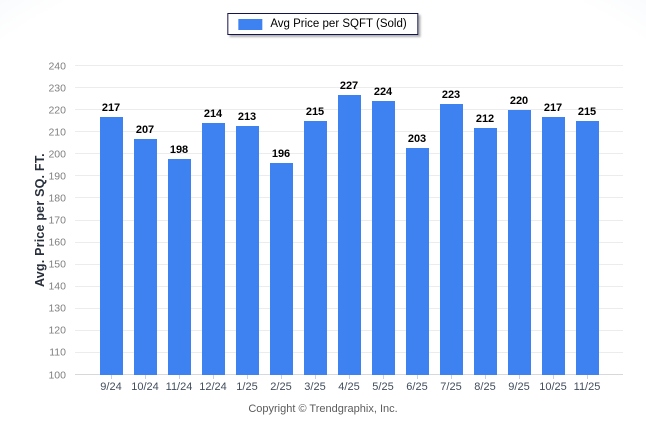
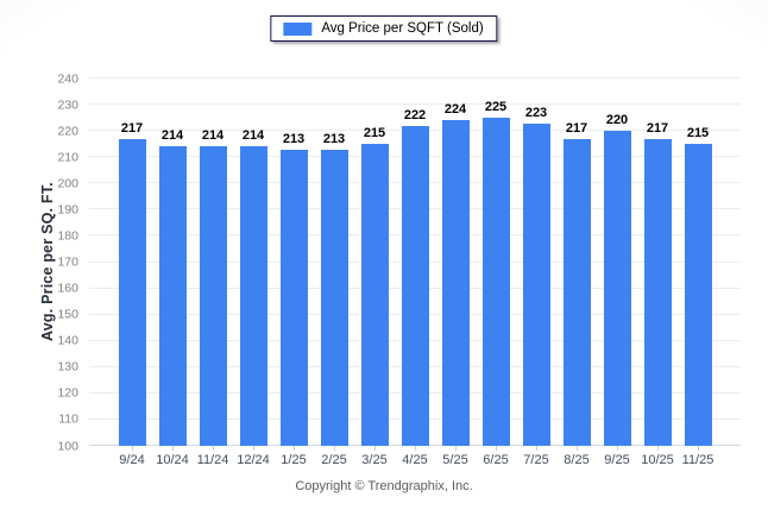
10/24: 207 -> 214
11/24: 198 -> 214
2/25: 196 -> 213
4/25: 227 -> 222
6/25: 203 -> 225
8/25: 212 -> 217
